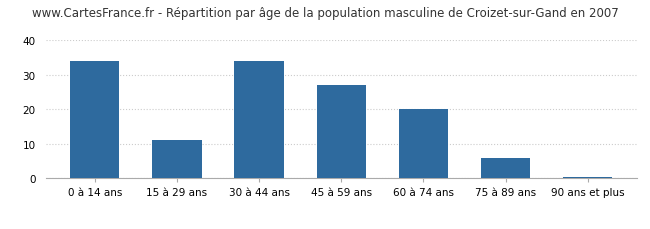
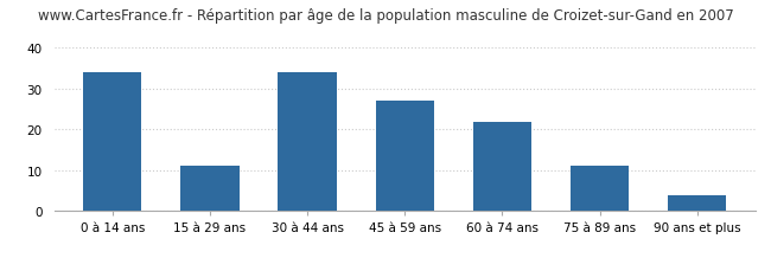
60 à 74 ans: 20.0 -> 22.0
75 à 89 ans: 6.0 -> 11.0
90 ans et plus: 0.5 -> 4.0
